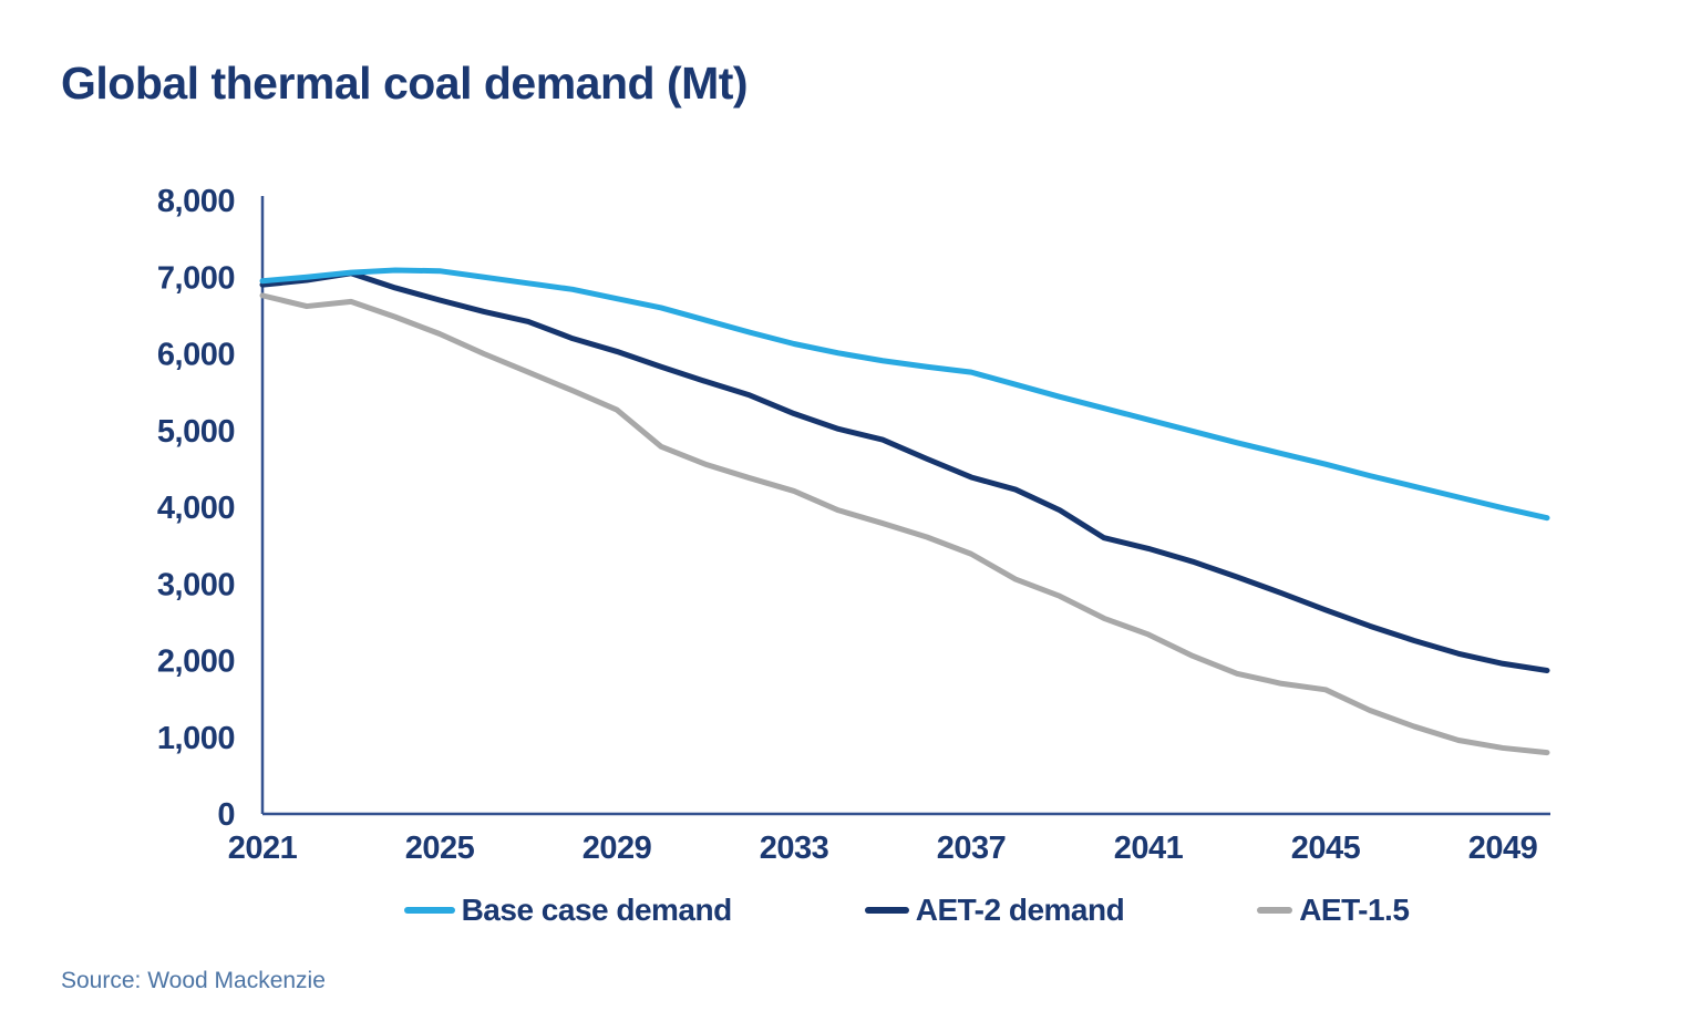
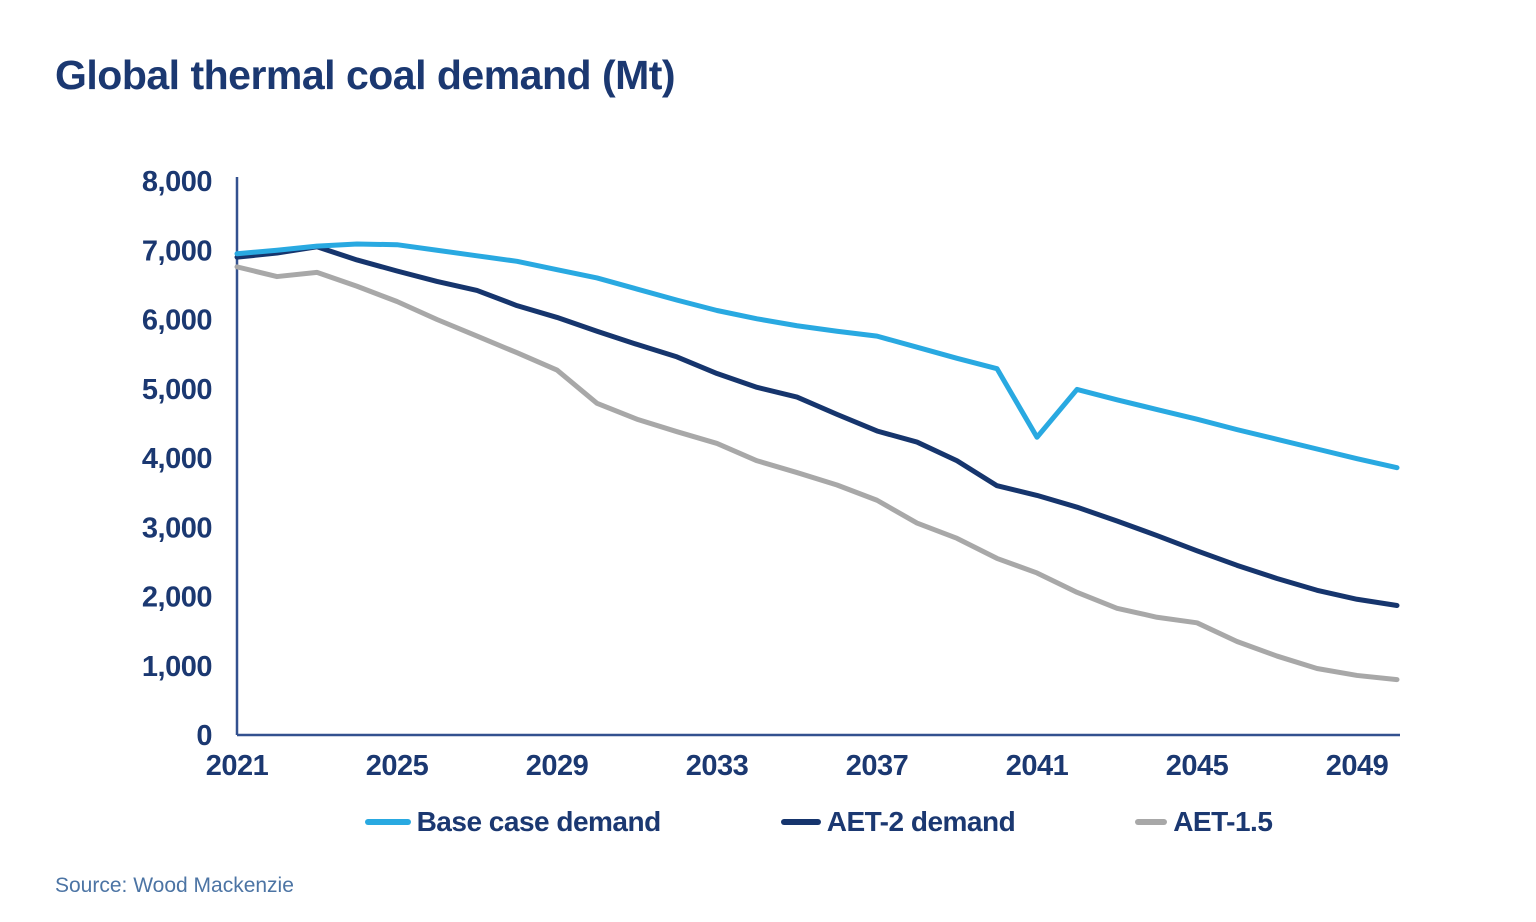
Base case demand/2041: 5100 -> 4300
